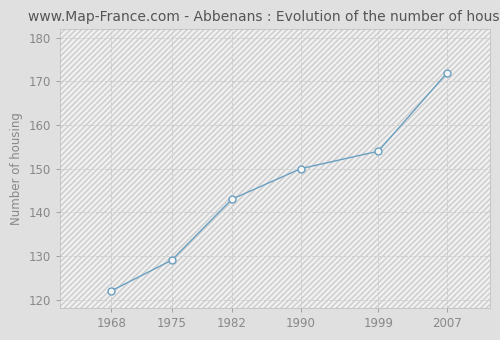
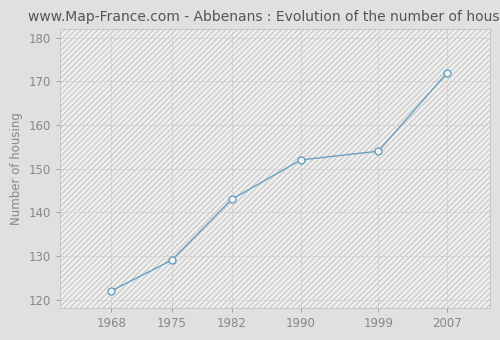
1990: 150 -> 152
